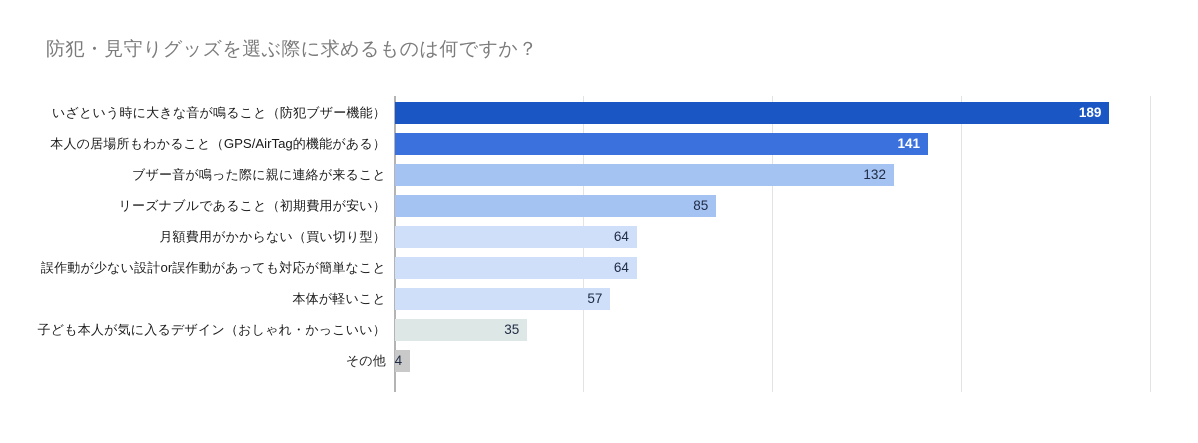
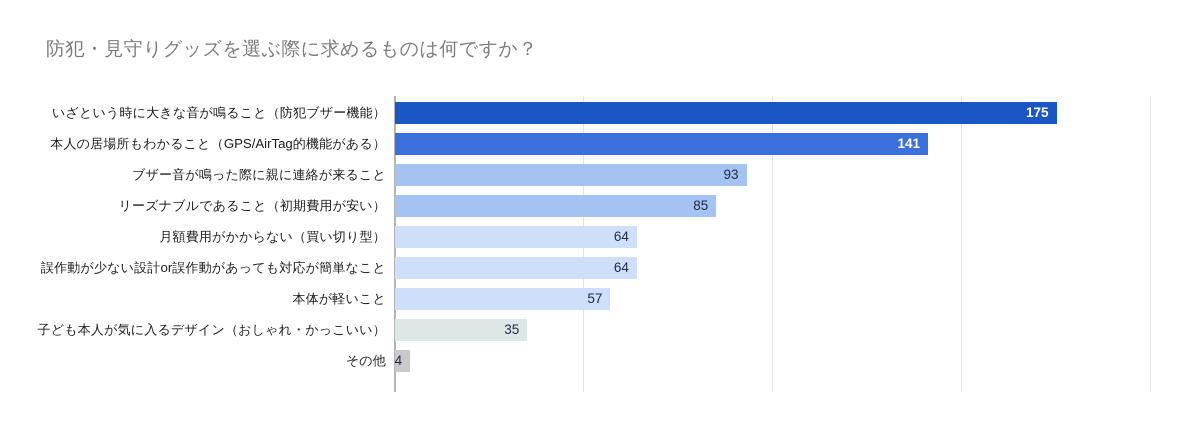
いざという時に大きな音が鳴ること（防犯ブザー機能）: 189 -> 175
ブザー音が鳴った際に親に連絡が来ること: 132 -> 93
